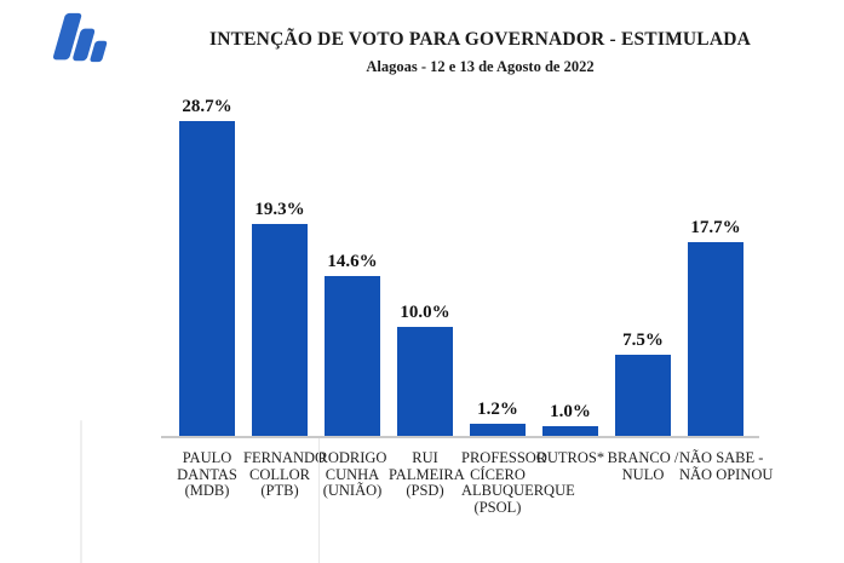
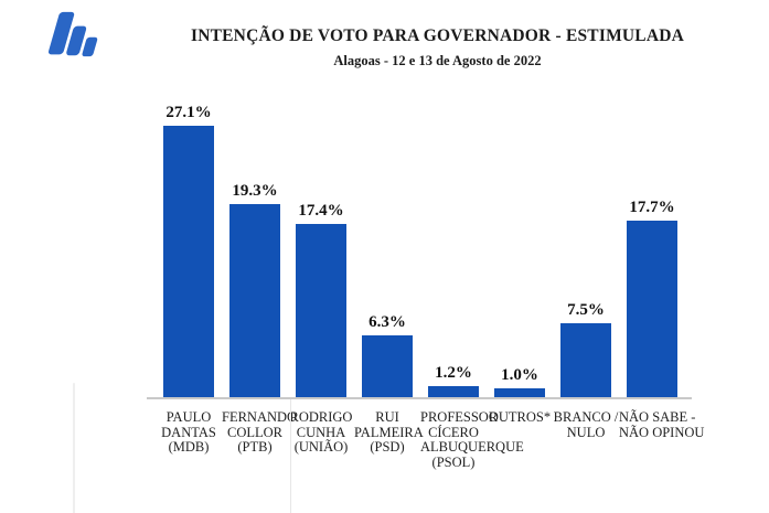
PAULO DANTAS (MDB): 28.7% -> 27.1%
RODRIGO CUNHA (UNIÃO): 14.6% -> 17.4%
RUI PALMEIRA (PSD): 10.0% -> 6.3%
